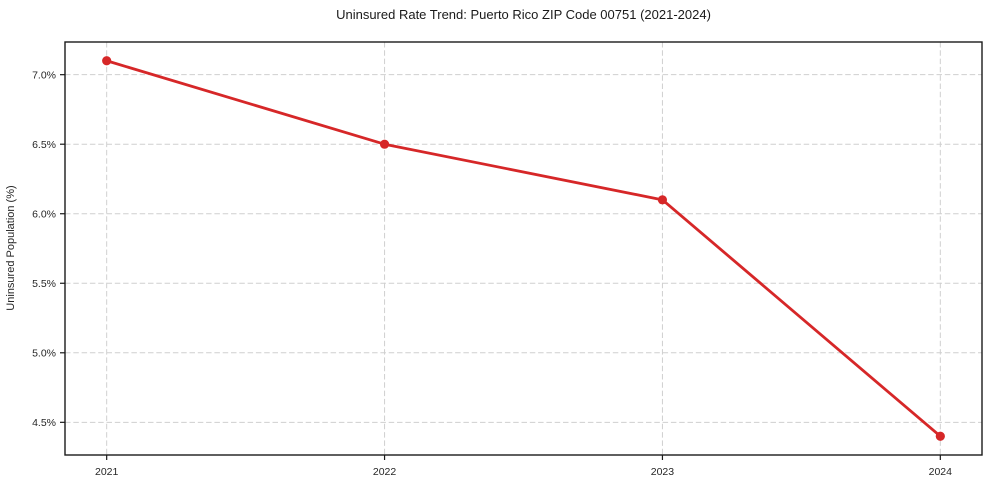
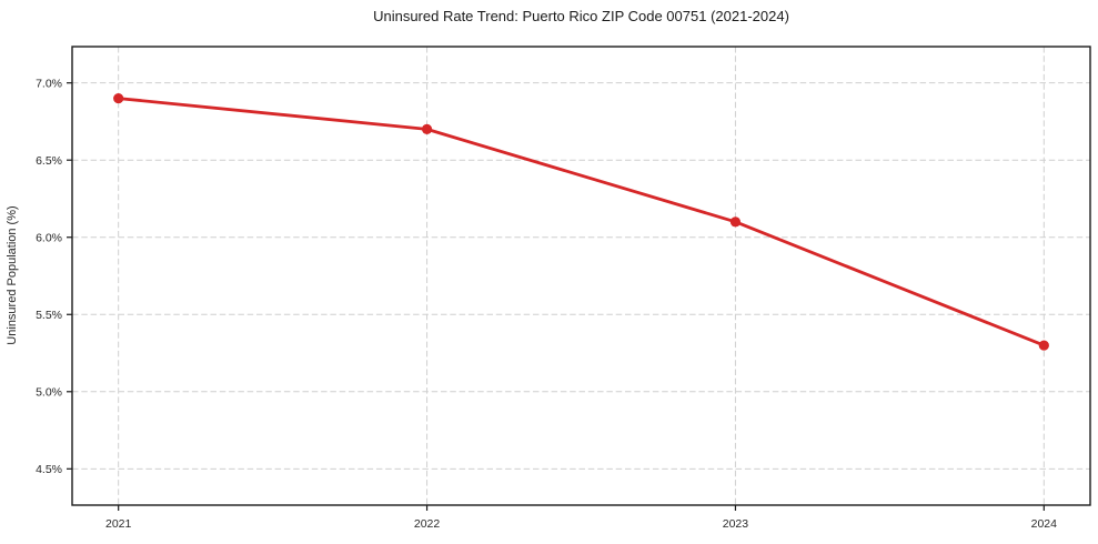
2021: 7.1% -> 6.9%
2022: 6.5% -> 6.7%
2024: 4.4% -> 5.3%
